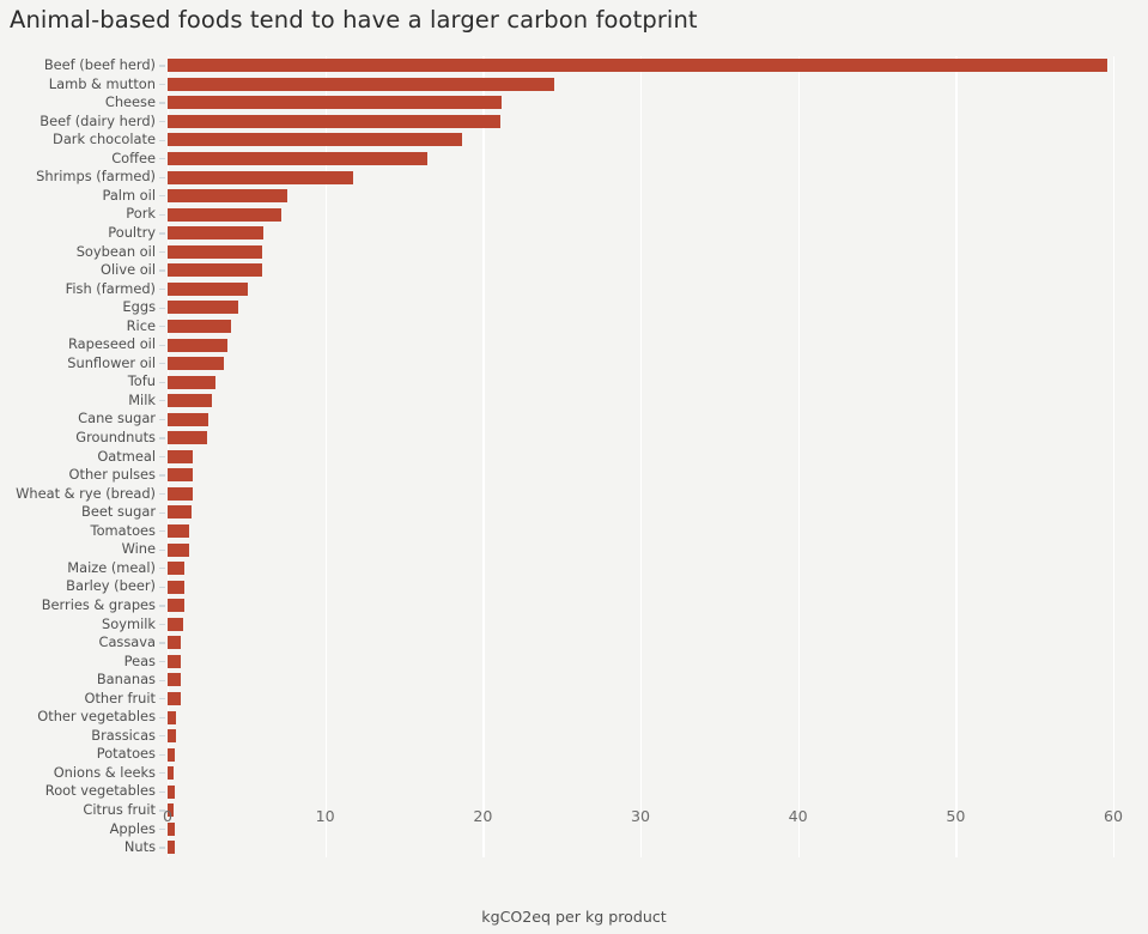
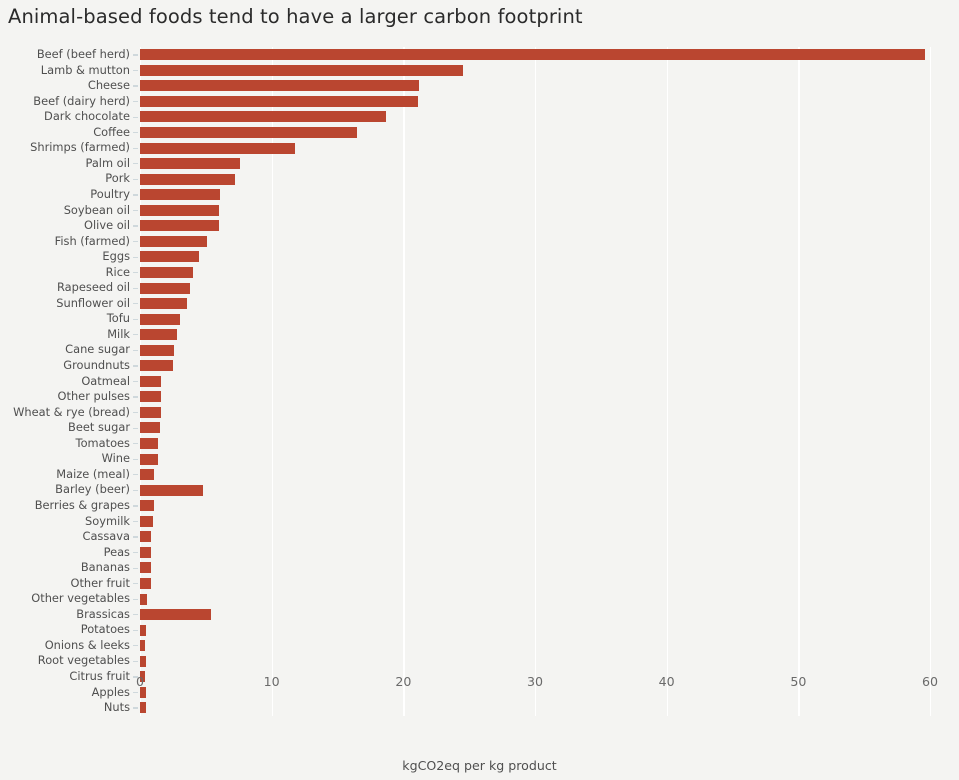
Barley (beer): 1.1 -> 4.8
Brassicas: 0.5 -> 5.4
